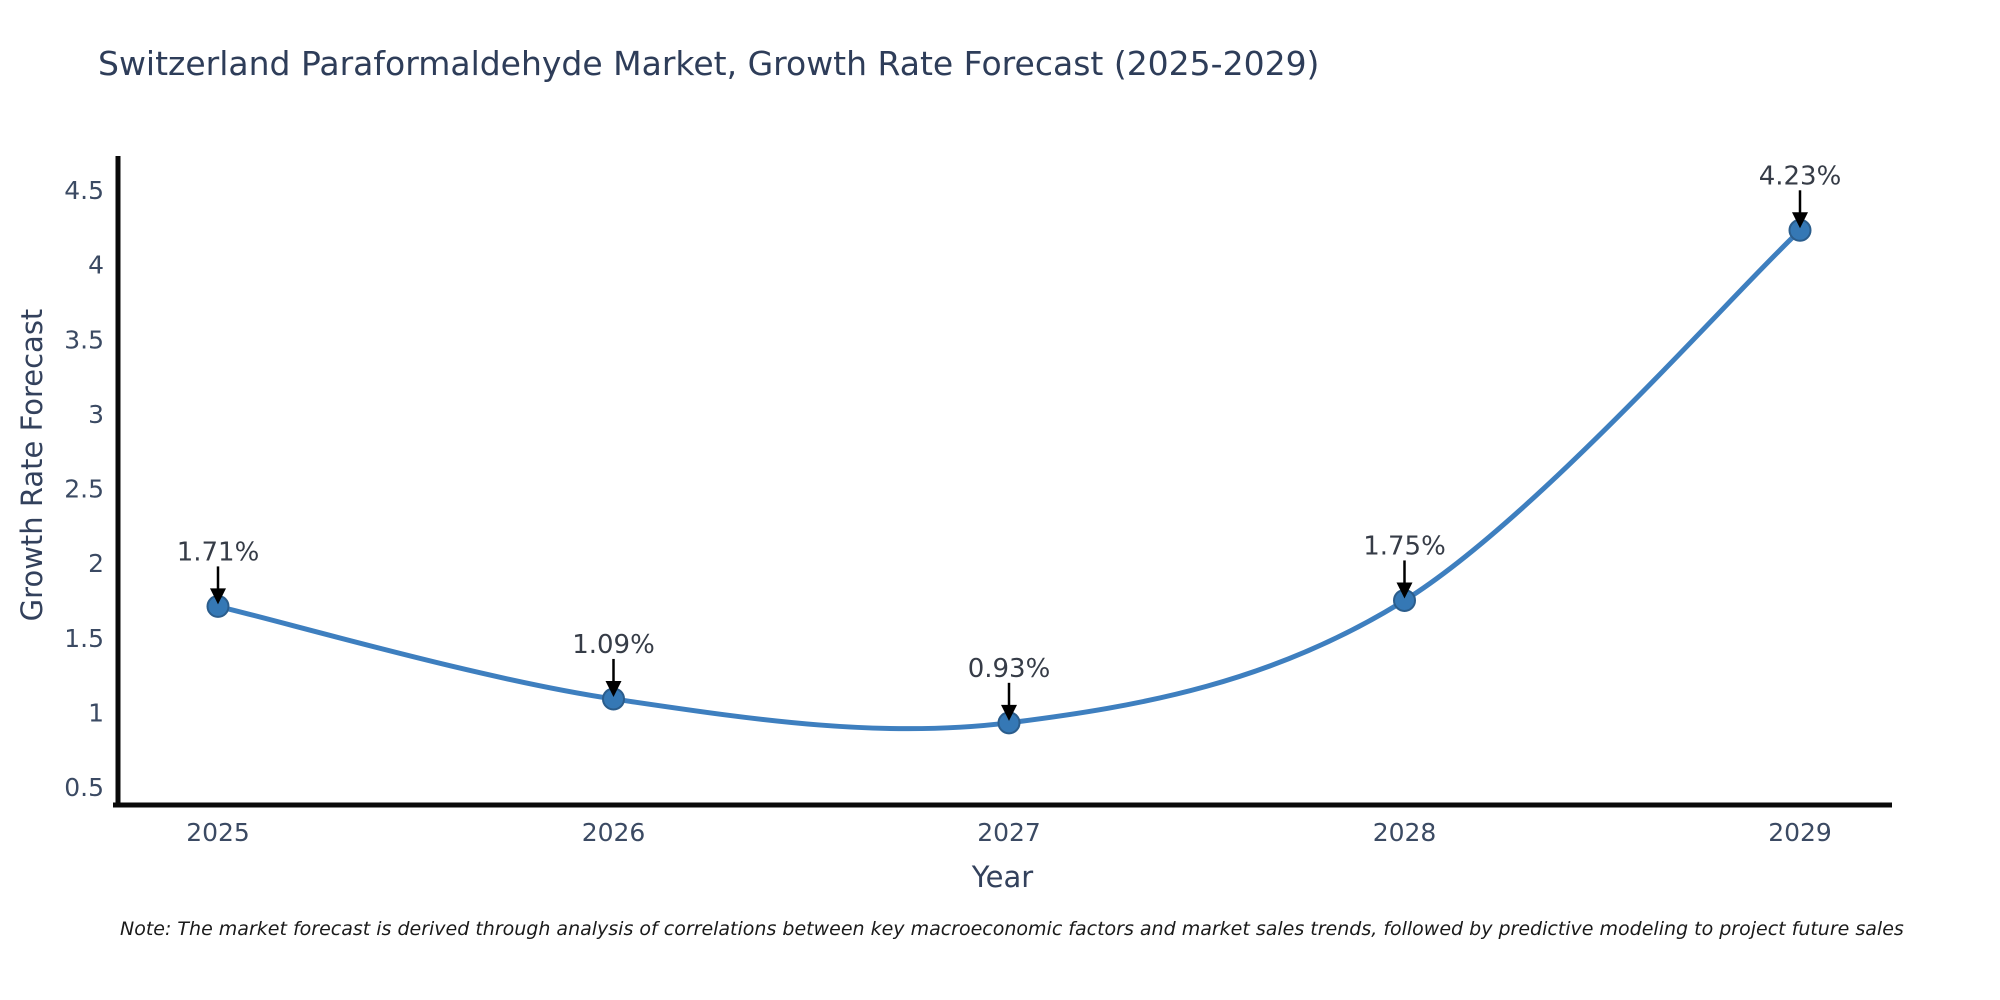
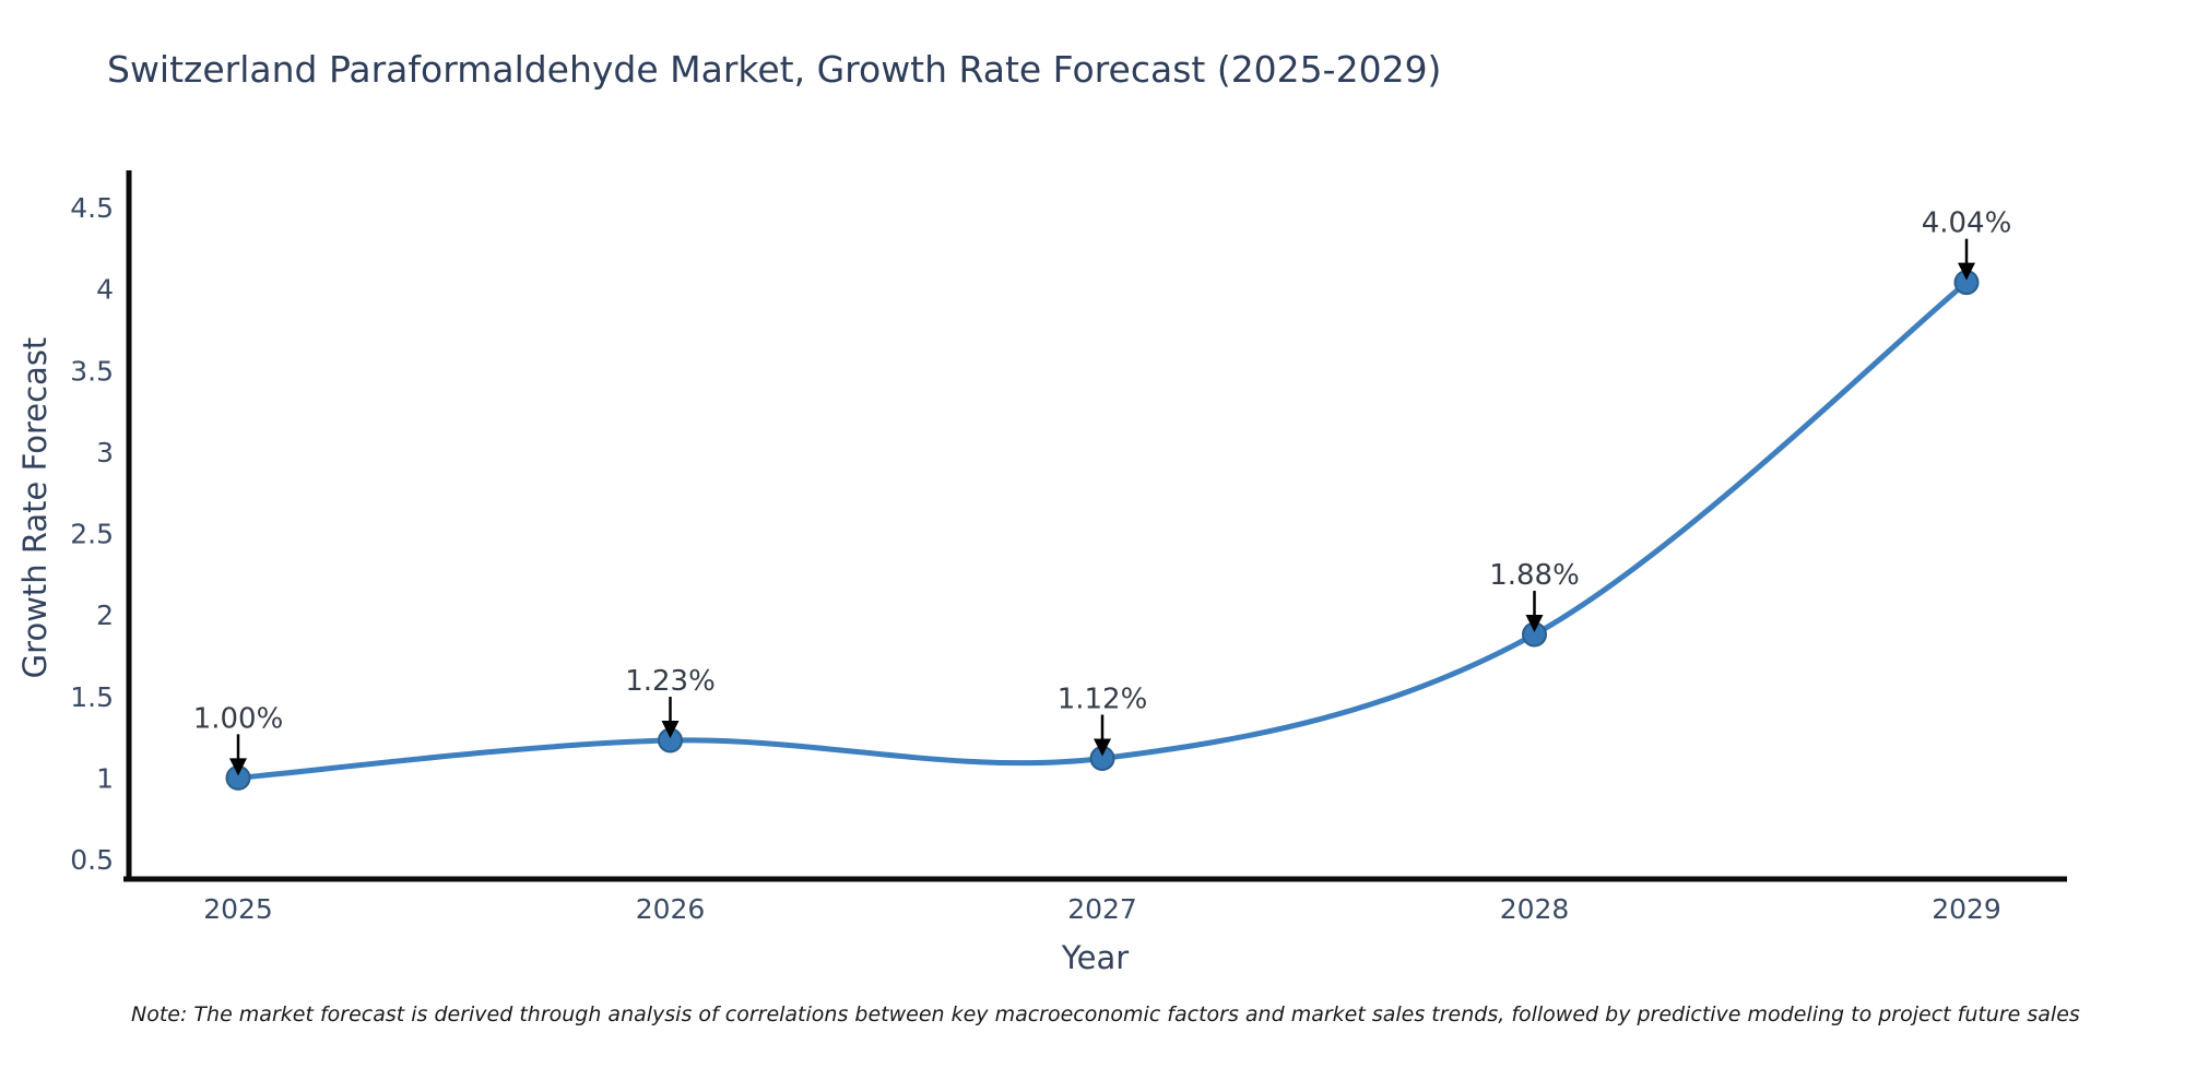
2025: 1.71% -> 1.00%
2026: 1.09% -> 1.23%
2027: 0.93% -> 1.12%
2028: 1.75% -> 1.88%
2029: 4.23% -> 4.04%
